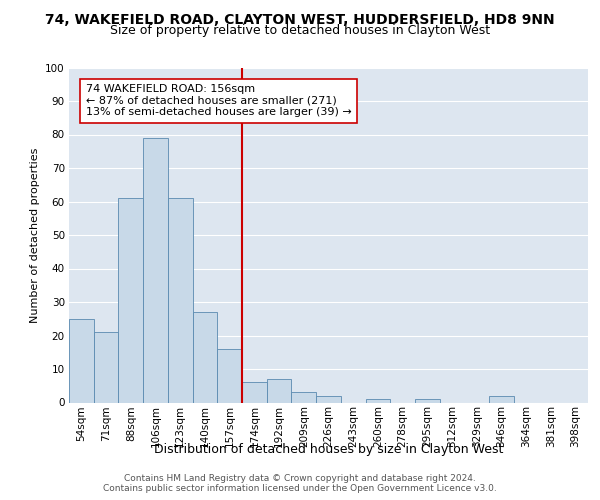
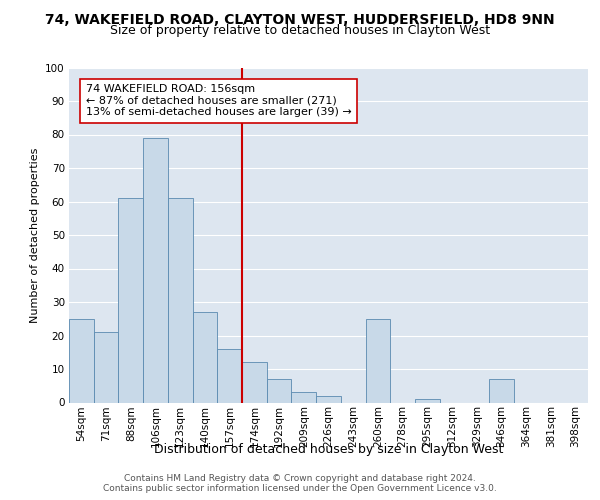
174sqm: 6 -> 12
260sqm: 1 -> 25
346sqm: 2 -> 7
